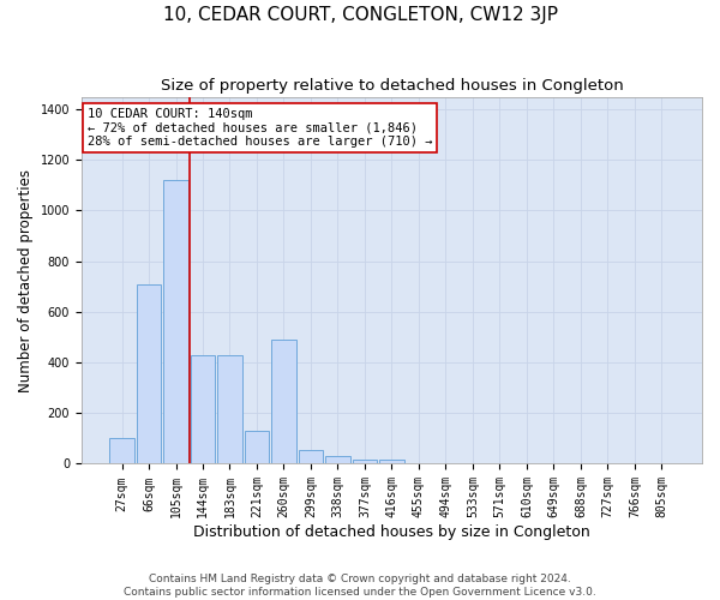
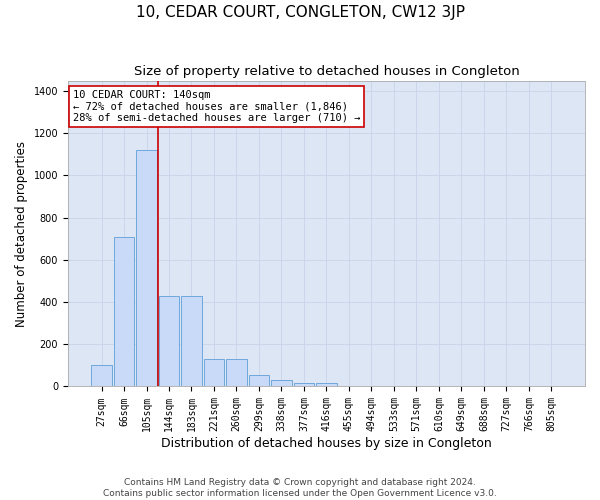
260sqm: 490 -> 130
